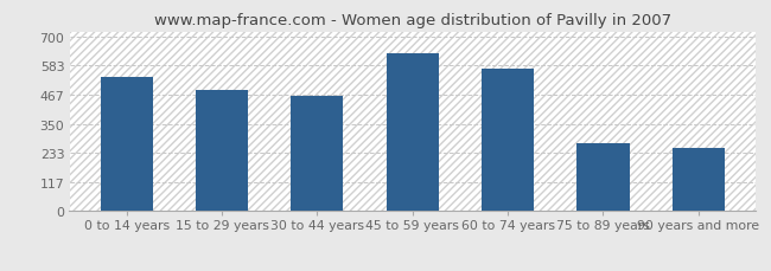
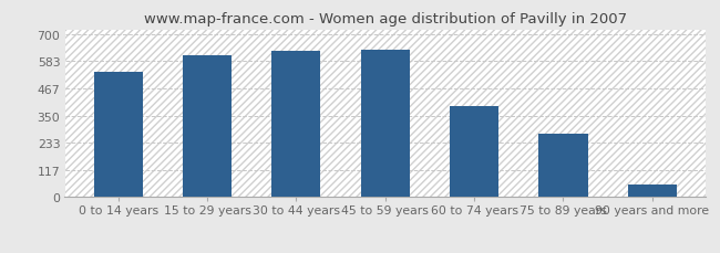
15 to 29 years: 485 -> 609
30 to 44 years: 460 -> 629
60 to 74 years: 570 -> 393
90 years and more: 255 -> 55
